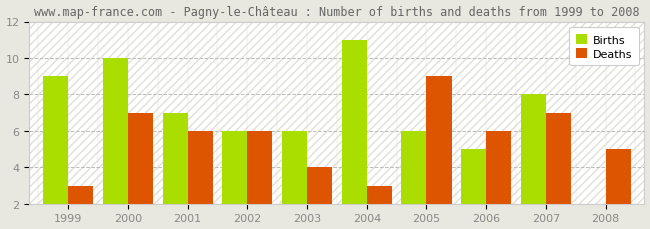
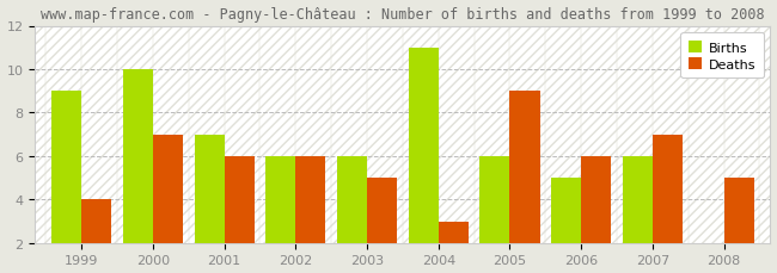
Deaths/1999: 3 -> 4
Deaths/2003: 4 -> 5
Births/2007: 8 -> 6
